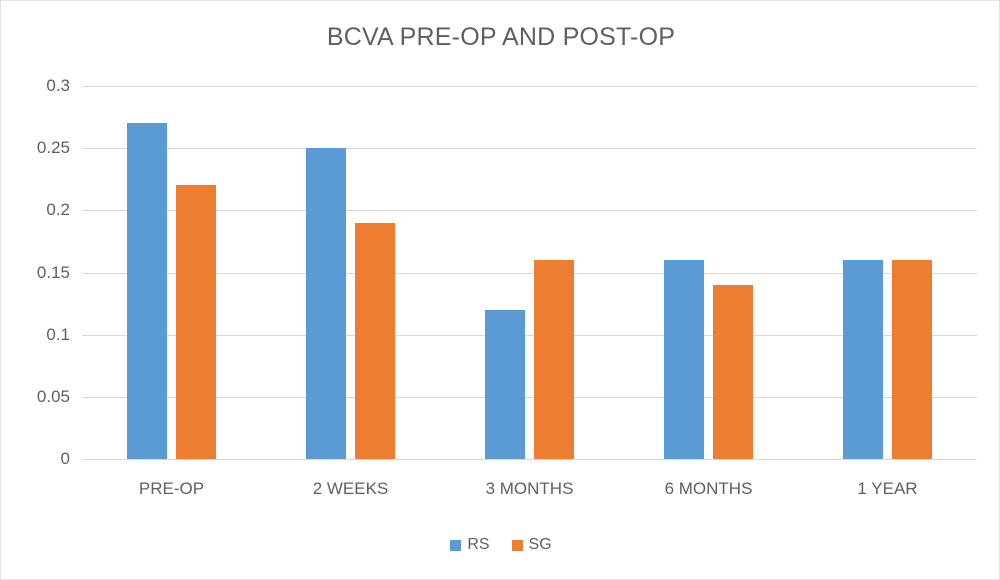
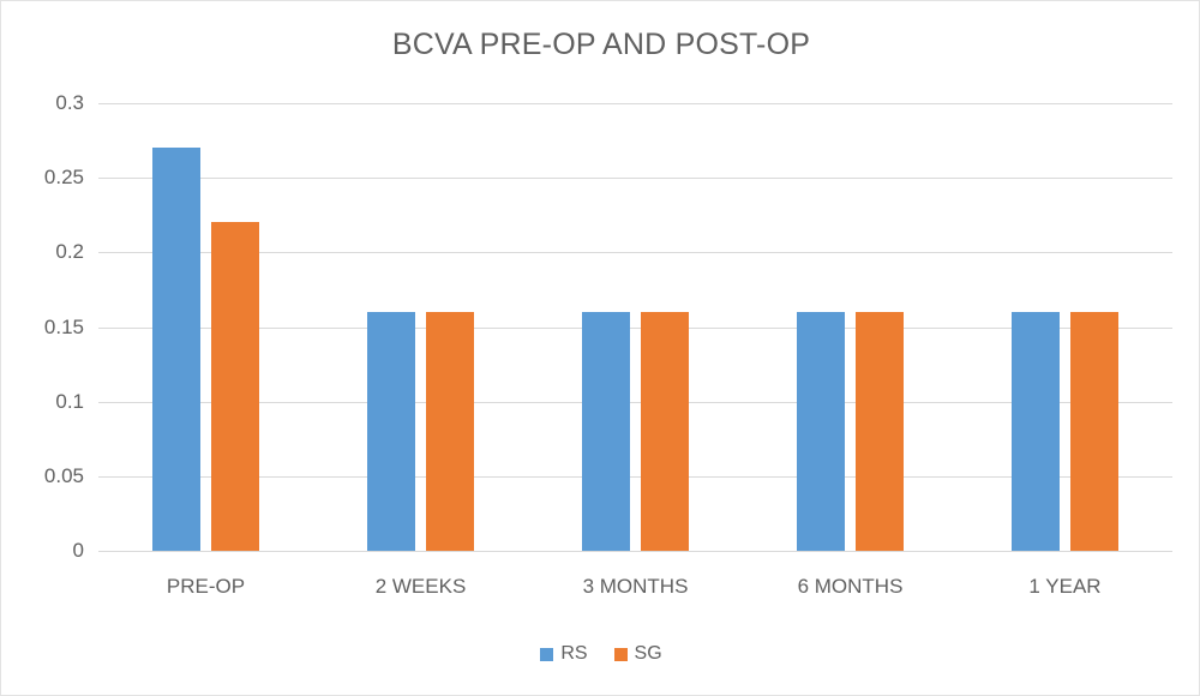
RS/2 WEEKS: 0.25 -> 0.16
SG/2 WEEKS: 0.19 -> 0.16
RS/3 MONTHS: 0.12 -> 0.16
SG/6 MONTHS: 0.14 -> 0.16
